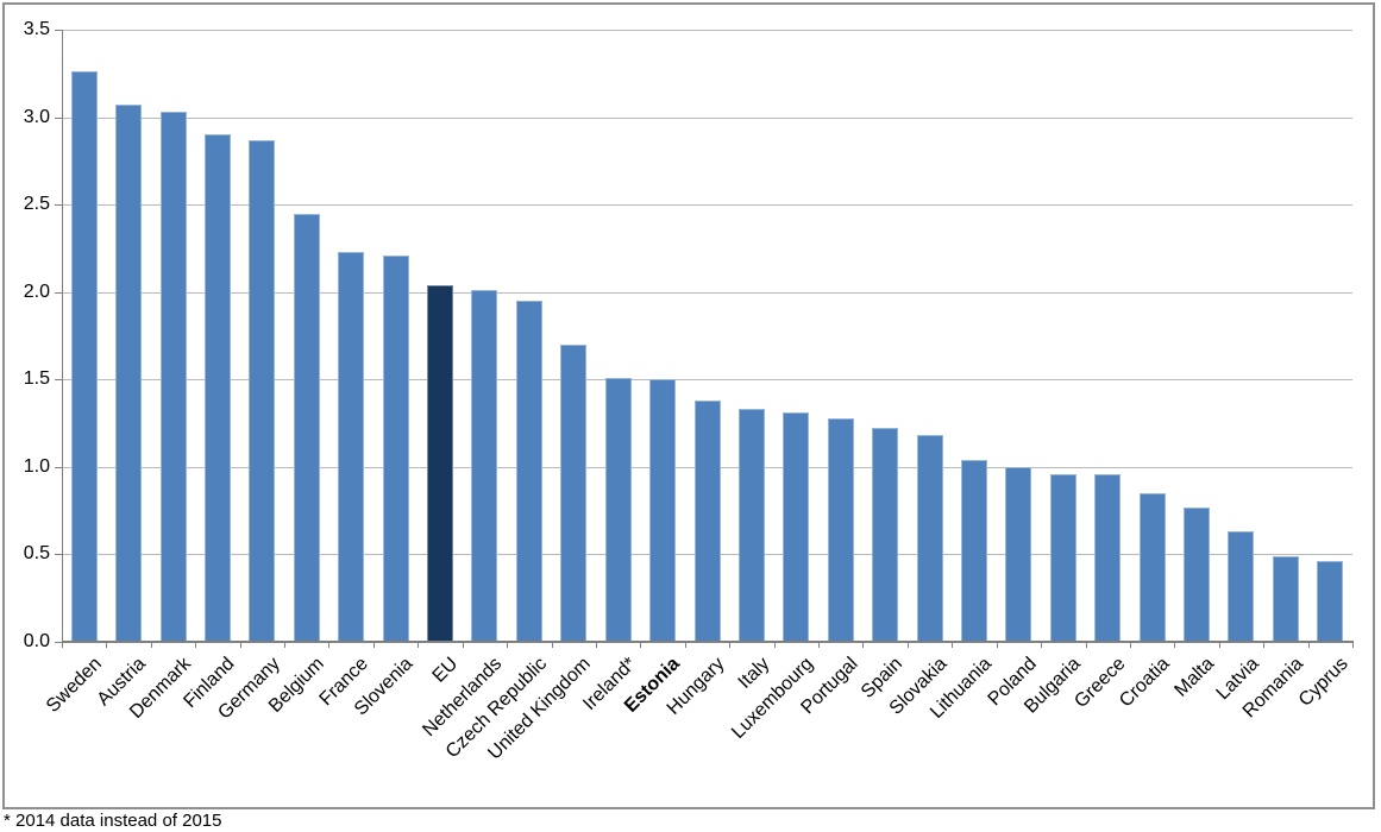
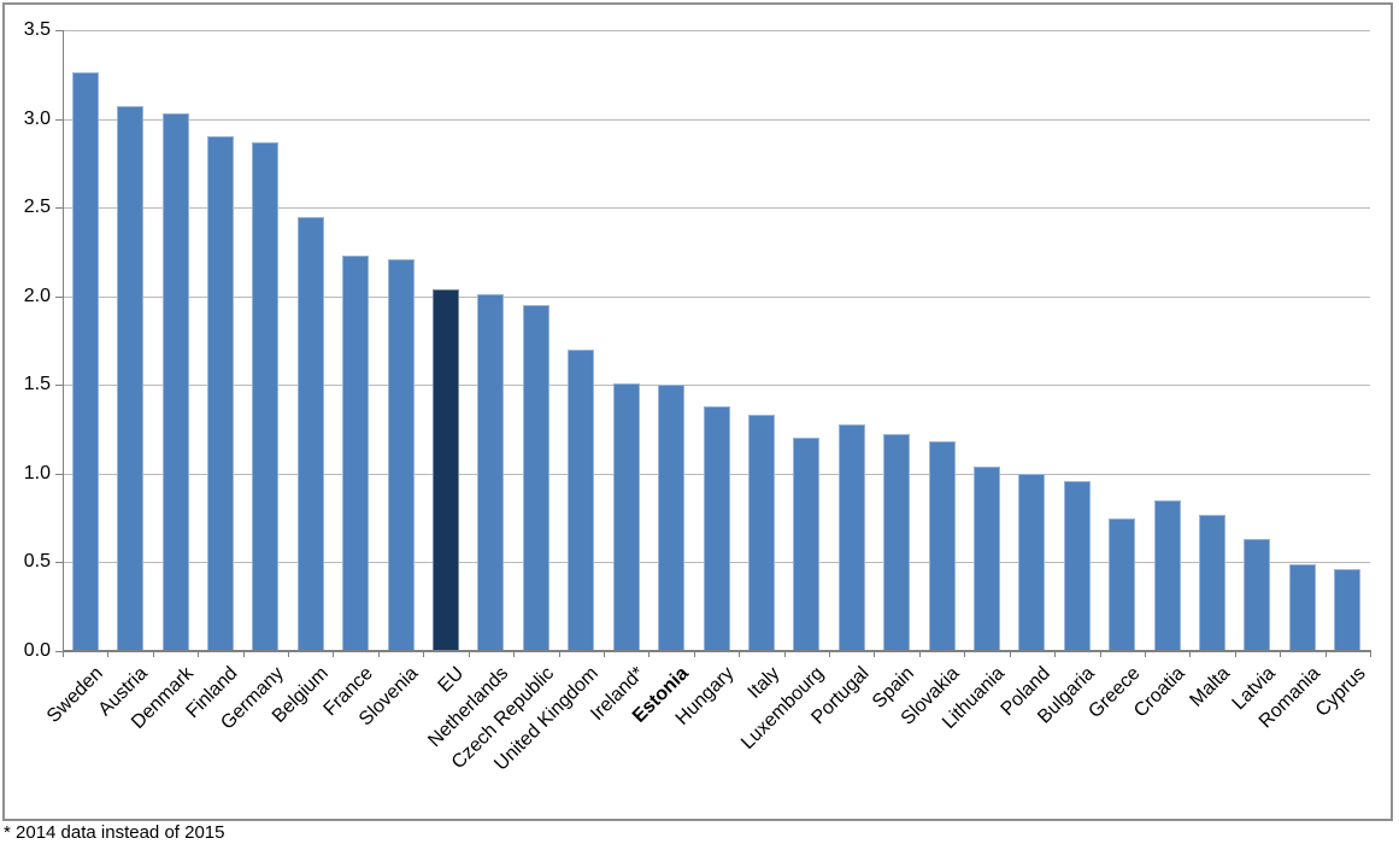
Luxembourg: 1.31 -> 1.20
Greece: 0.96 -> 0.75
